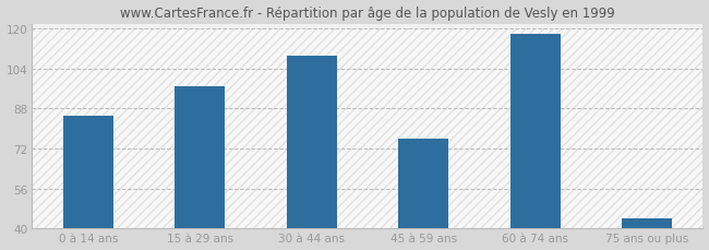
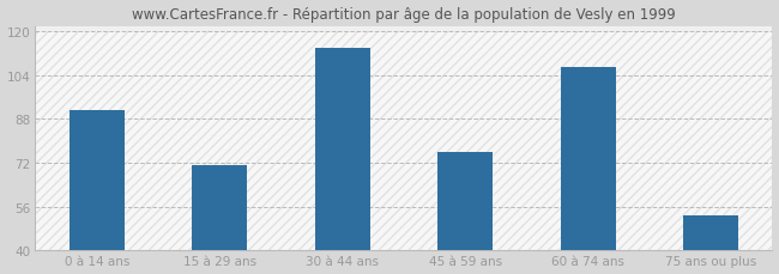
0 à 14 ans: 85 -> 91
15 à 29 ans: 97 -> 71
30 à 44 ans: 109 -> 114
60 à 74 ans: 118 -> 107
75 ans ou plus: 44 -> 53
